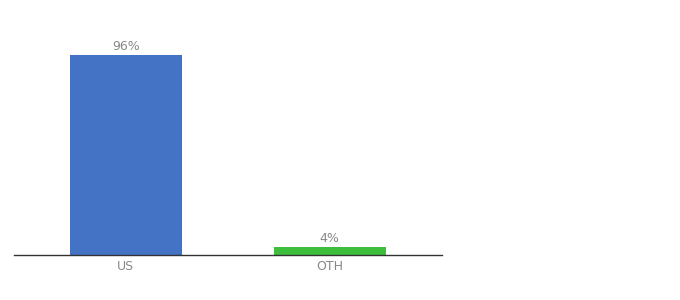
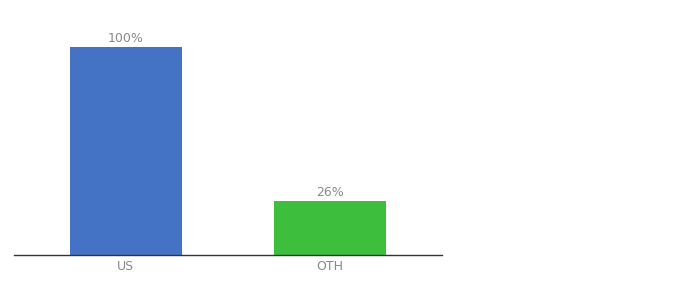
US: 96% -> 100%
OTH: 4% -> 26%
